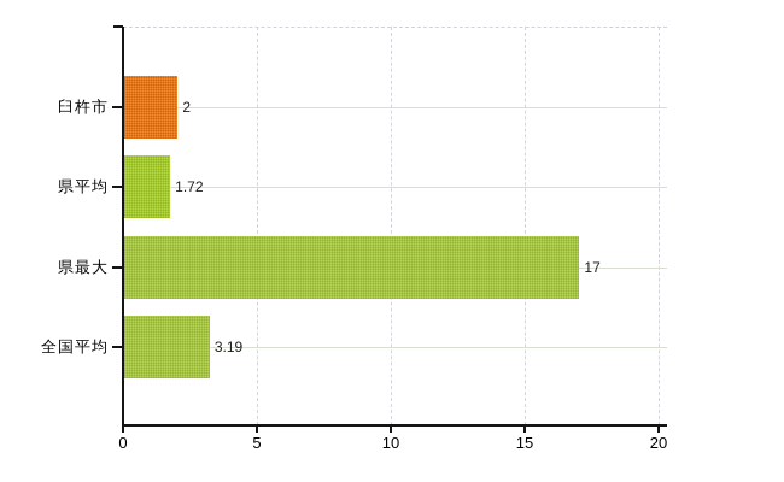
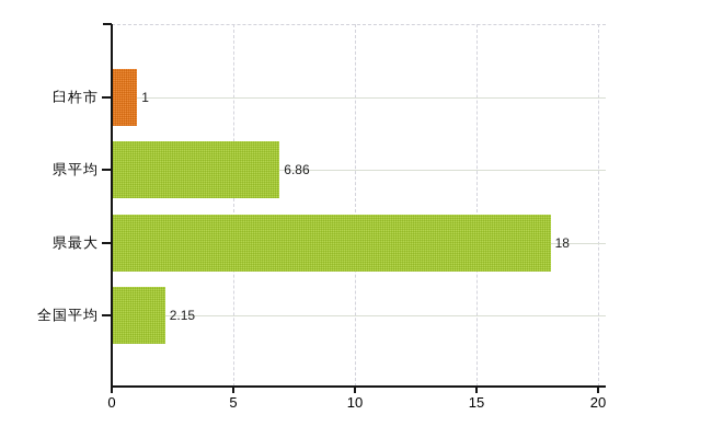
臼杵市: 2 -> 1
県平均: 1.72 -> 6.86
県最大: 17 -> 18
全国平均: 3.19 -> 2.15
